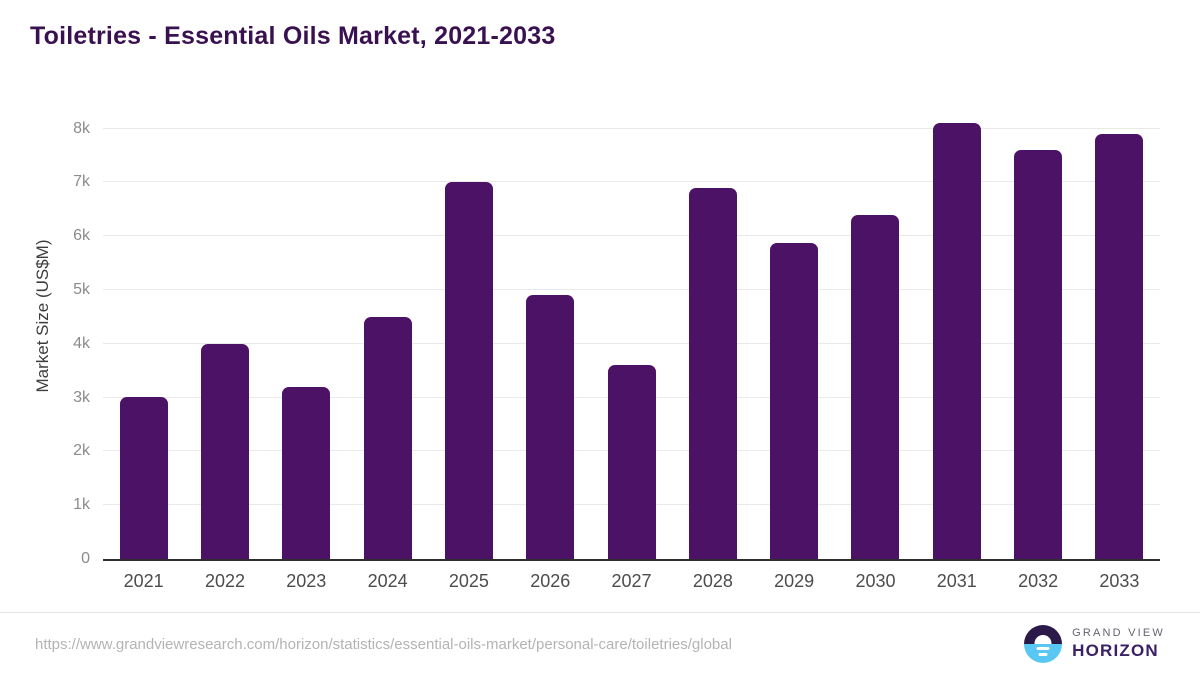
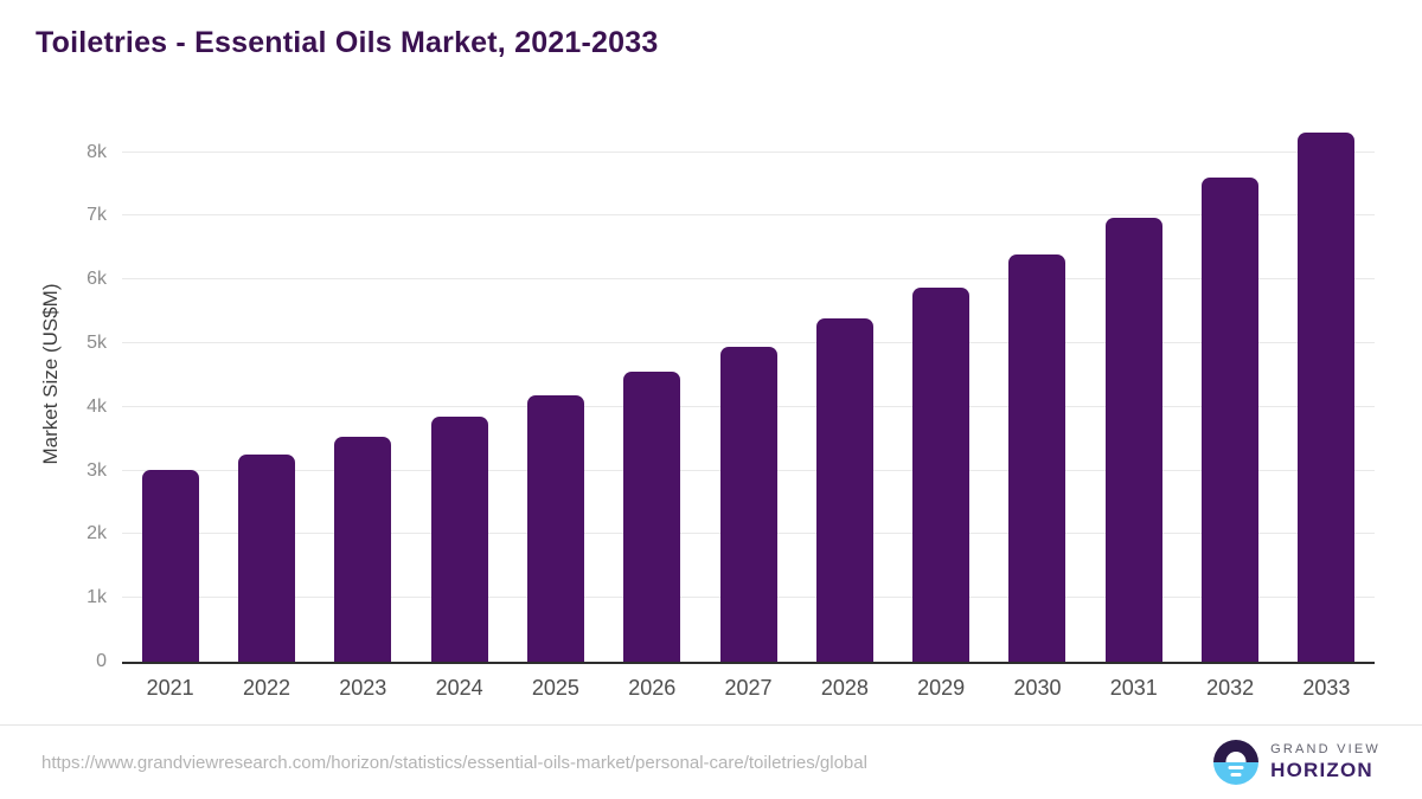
2022: 4.0k -> 3.2k
2023: 3.2k -> 3.5k
2024: 4.5k -> 3.8k
2025: 7.0k -> 4.2k
2026: 4.9k -> 4.6k
2027: 3.6k -> 5.0k
2028: 6.9k -> 5.4k
2031: 8.1k -> 7.0k
2033: 7.9k -> 8.3k
